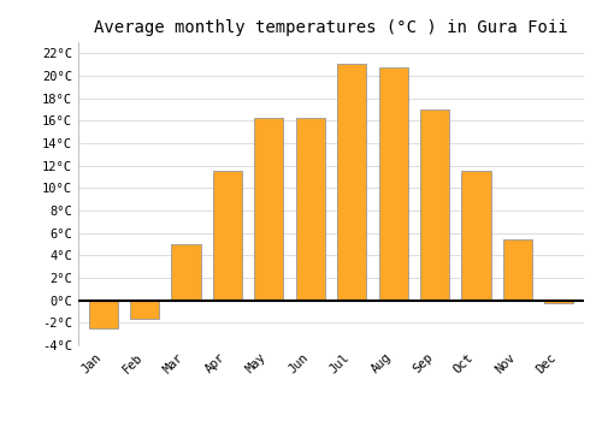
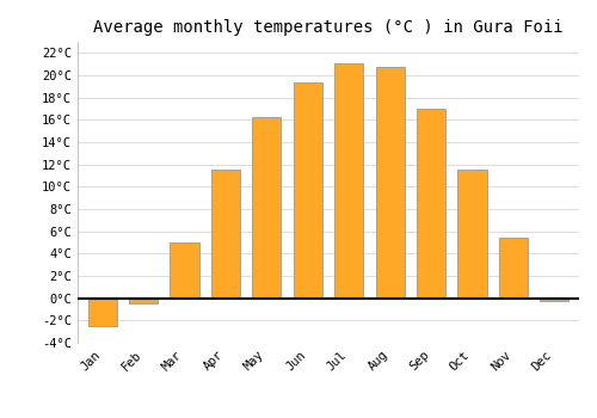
Feb: -1.6°C -> -0.5°C
Jun: 16.2°C -> 19.4°C
